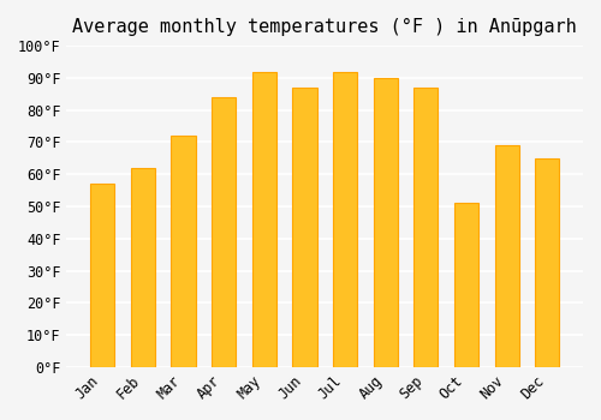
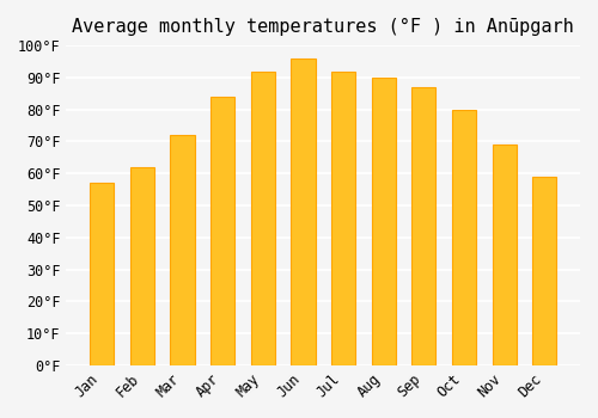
Jun: 87°F -> 96°F
Oct: 51°F -> 80°F
Dec: 65°F -> 59°F
